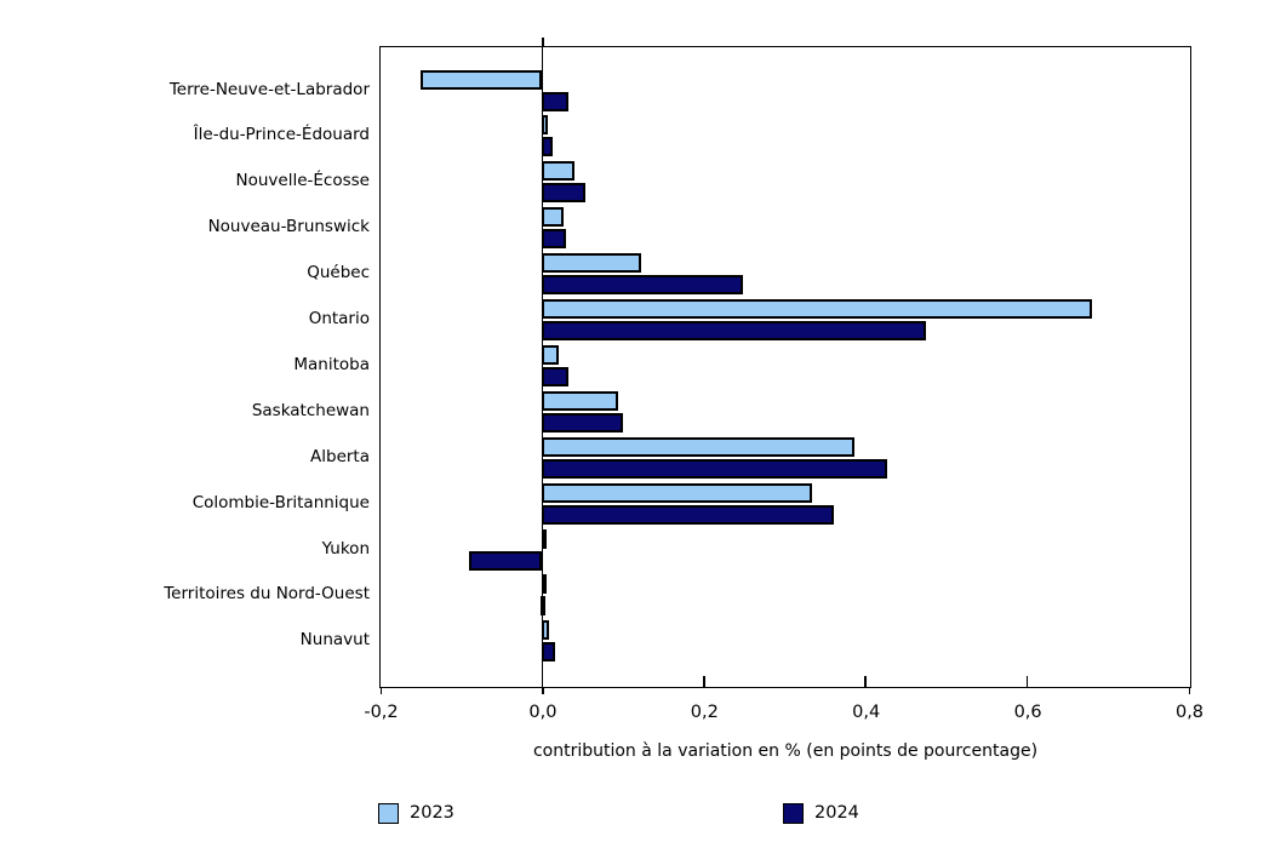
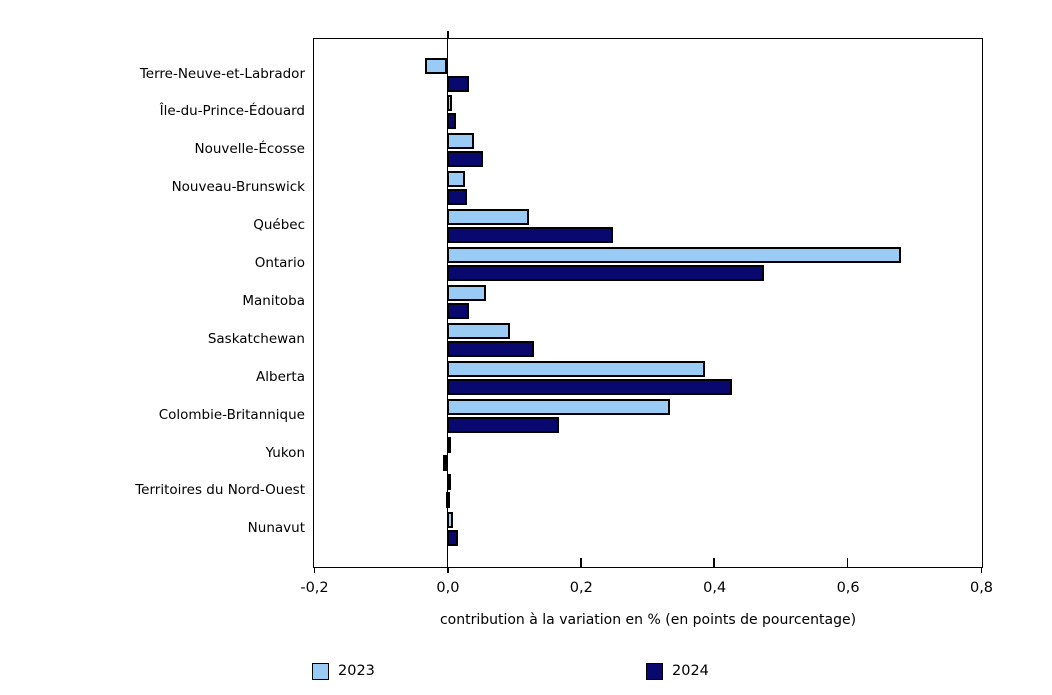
2023/Terre-Neuve-et-Labrador: -0,15 -> -0,03
2023/Manitoba: 0,02 -> 0,06
2024/Saskatchewan: 0,10 -> 0,13
2024/Colombie-Britannique: 0,36 -> 0,17
2024/Yukon: -0,09 -> -0,01
